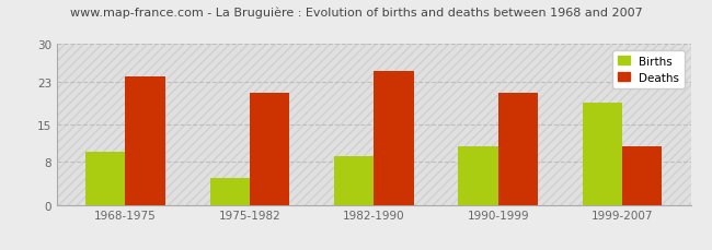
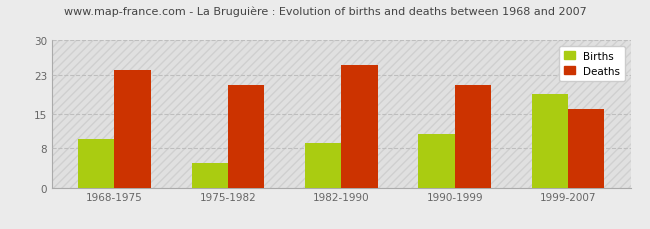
Deaths/1999-2007: 11 -> 16
